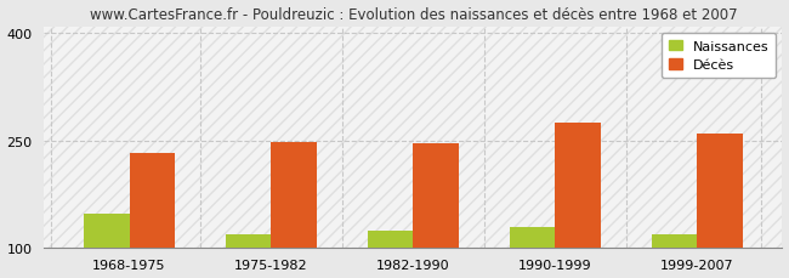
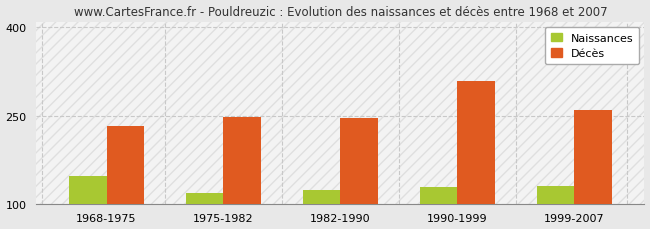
Décès/1990-1999: 275 -> 308
Naissances/1999-2007: 118 -> 130
